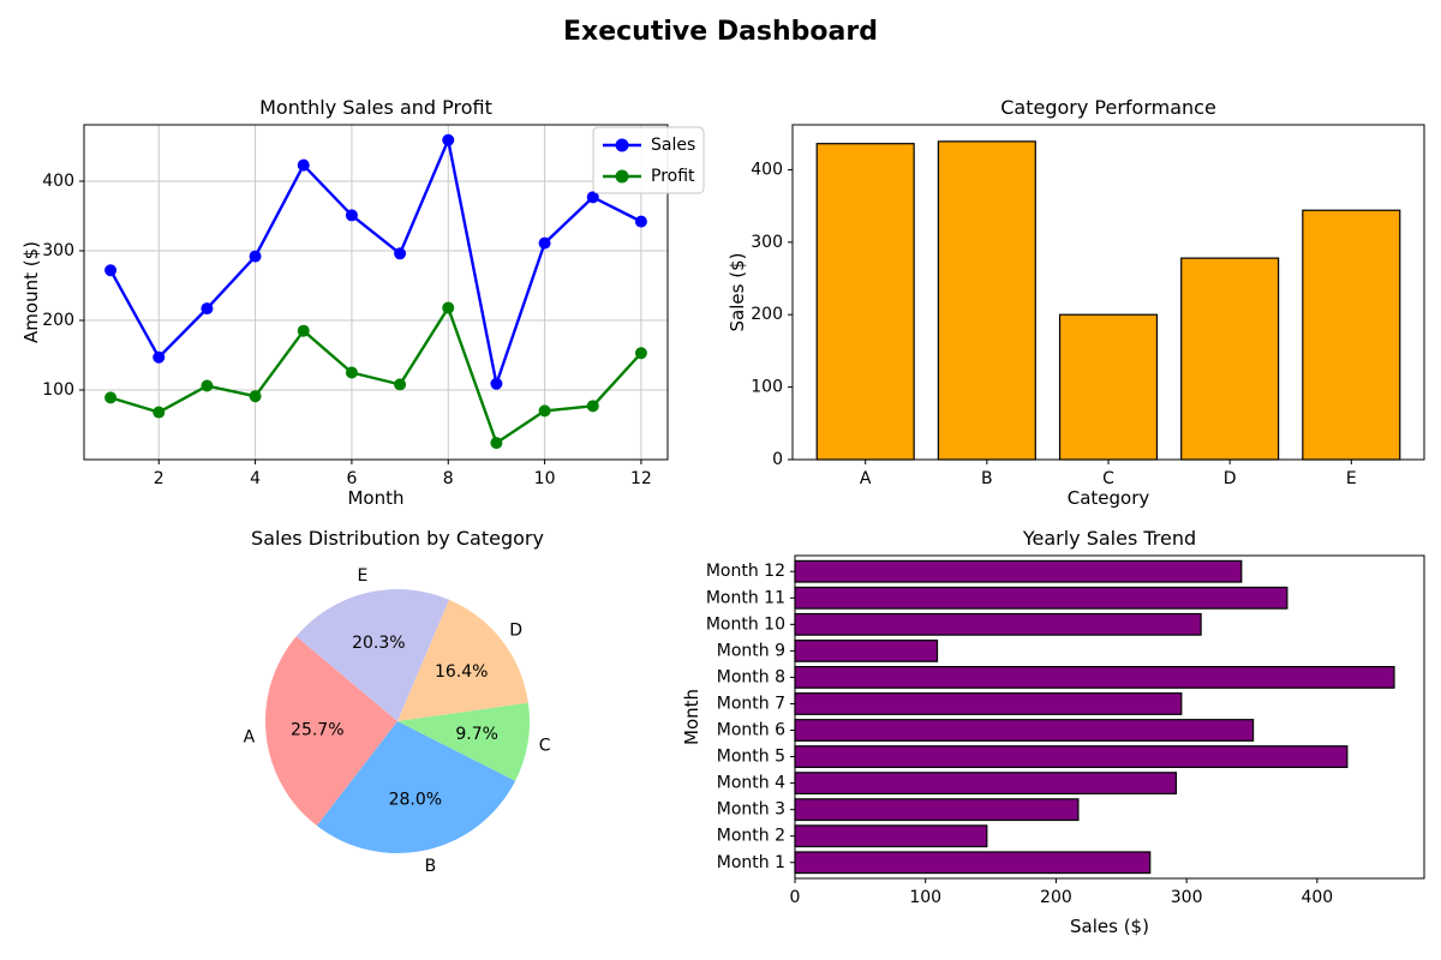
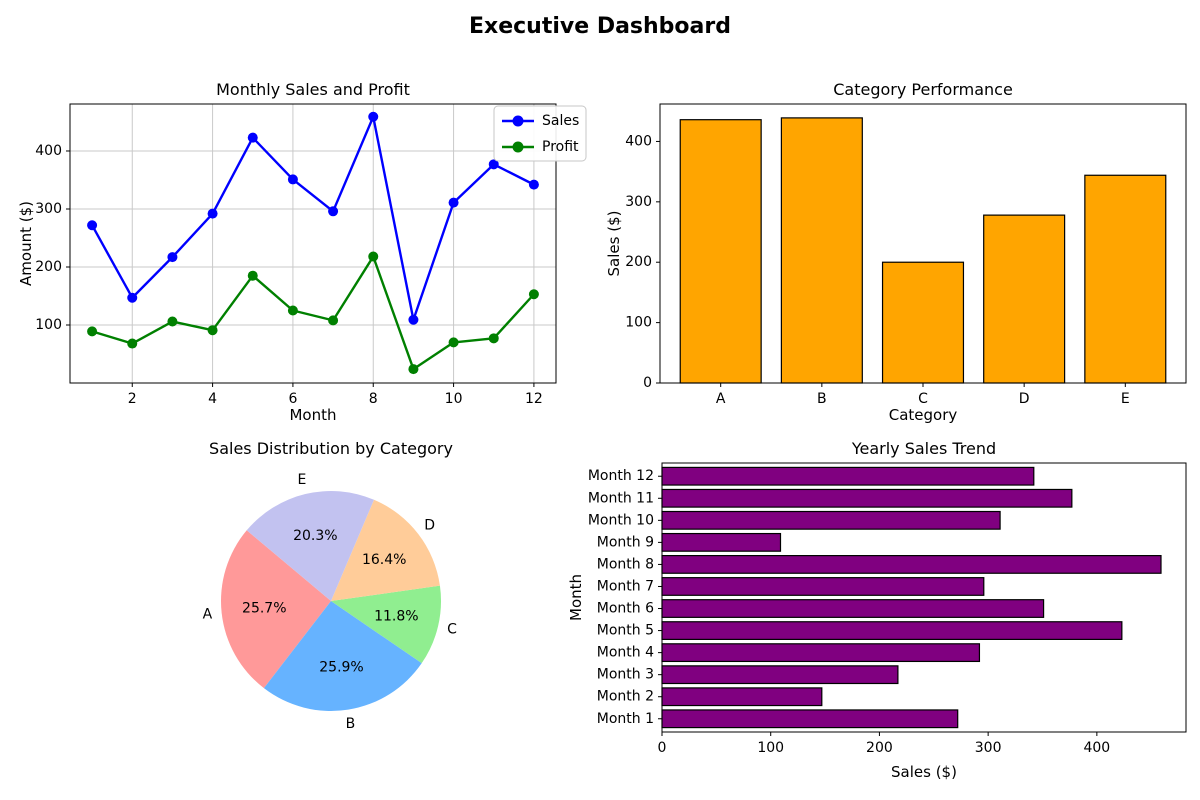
Sales Distribution by Category/B: 28.0% -> 25.9%
Sales Distribution by Category/C: 9.7% -> 11.8%
